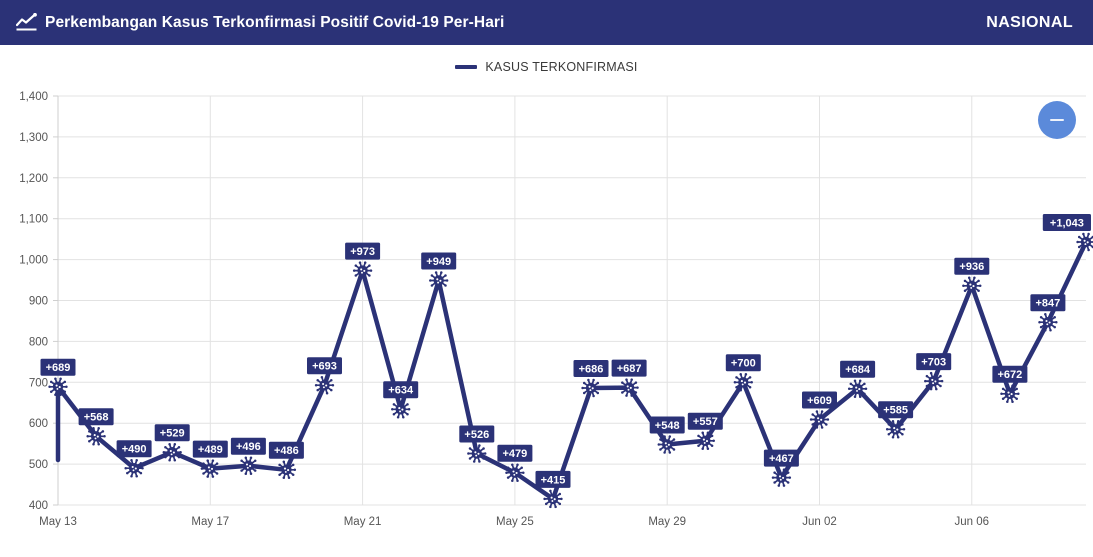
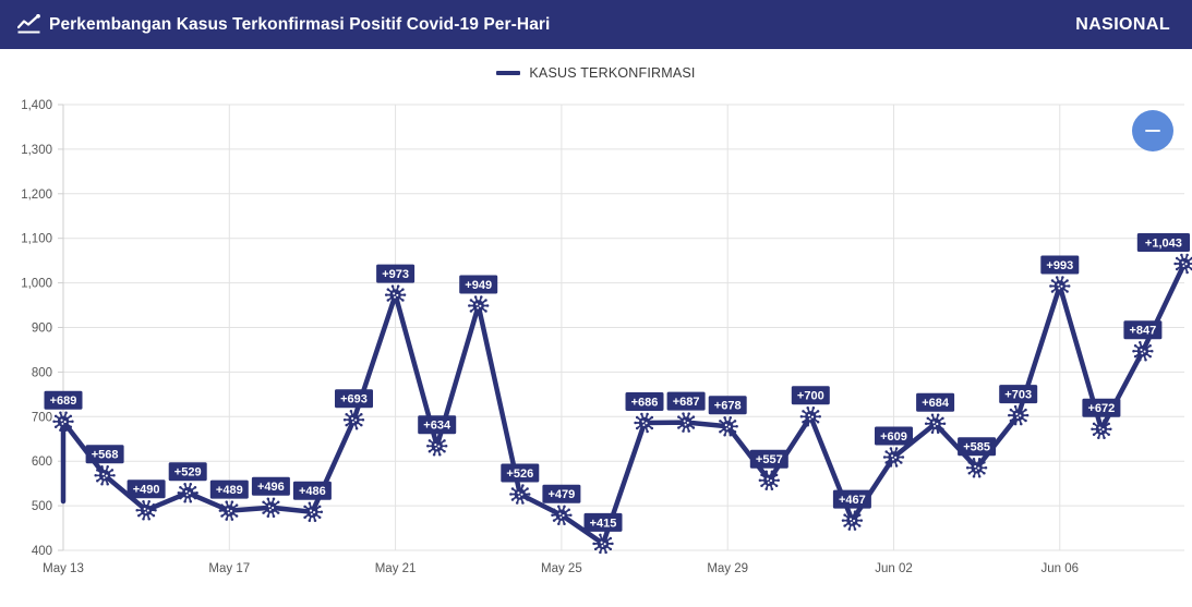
May 29: +548 -> +678
Jun 06: +936 -> +993
